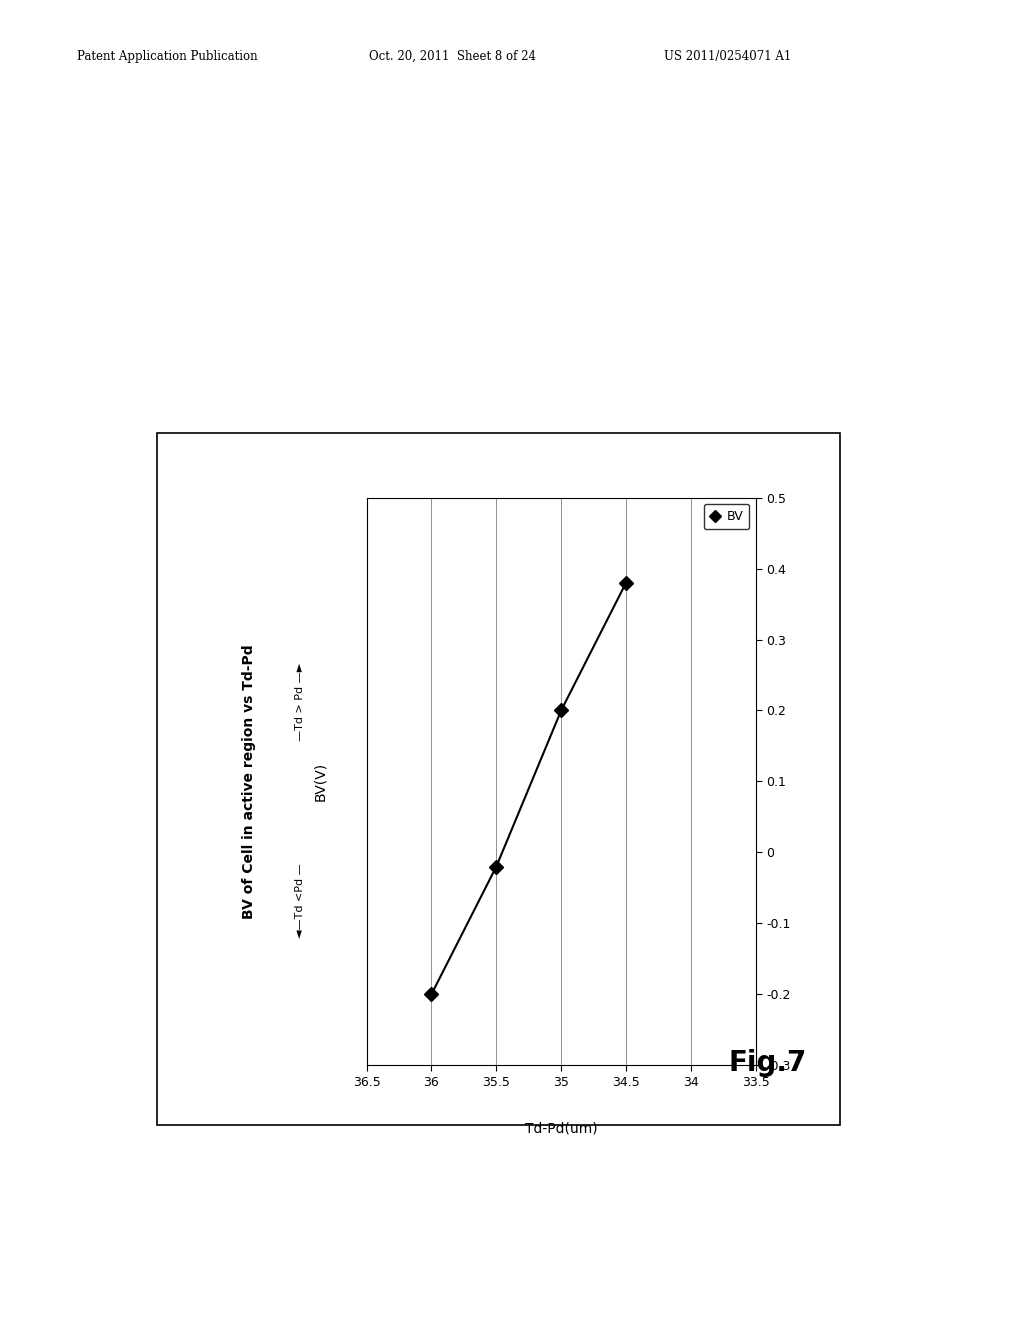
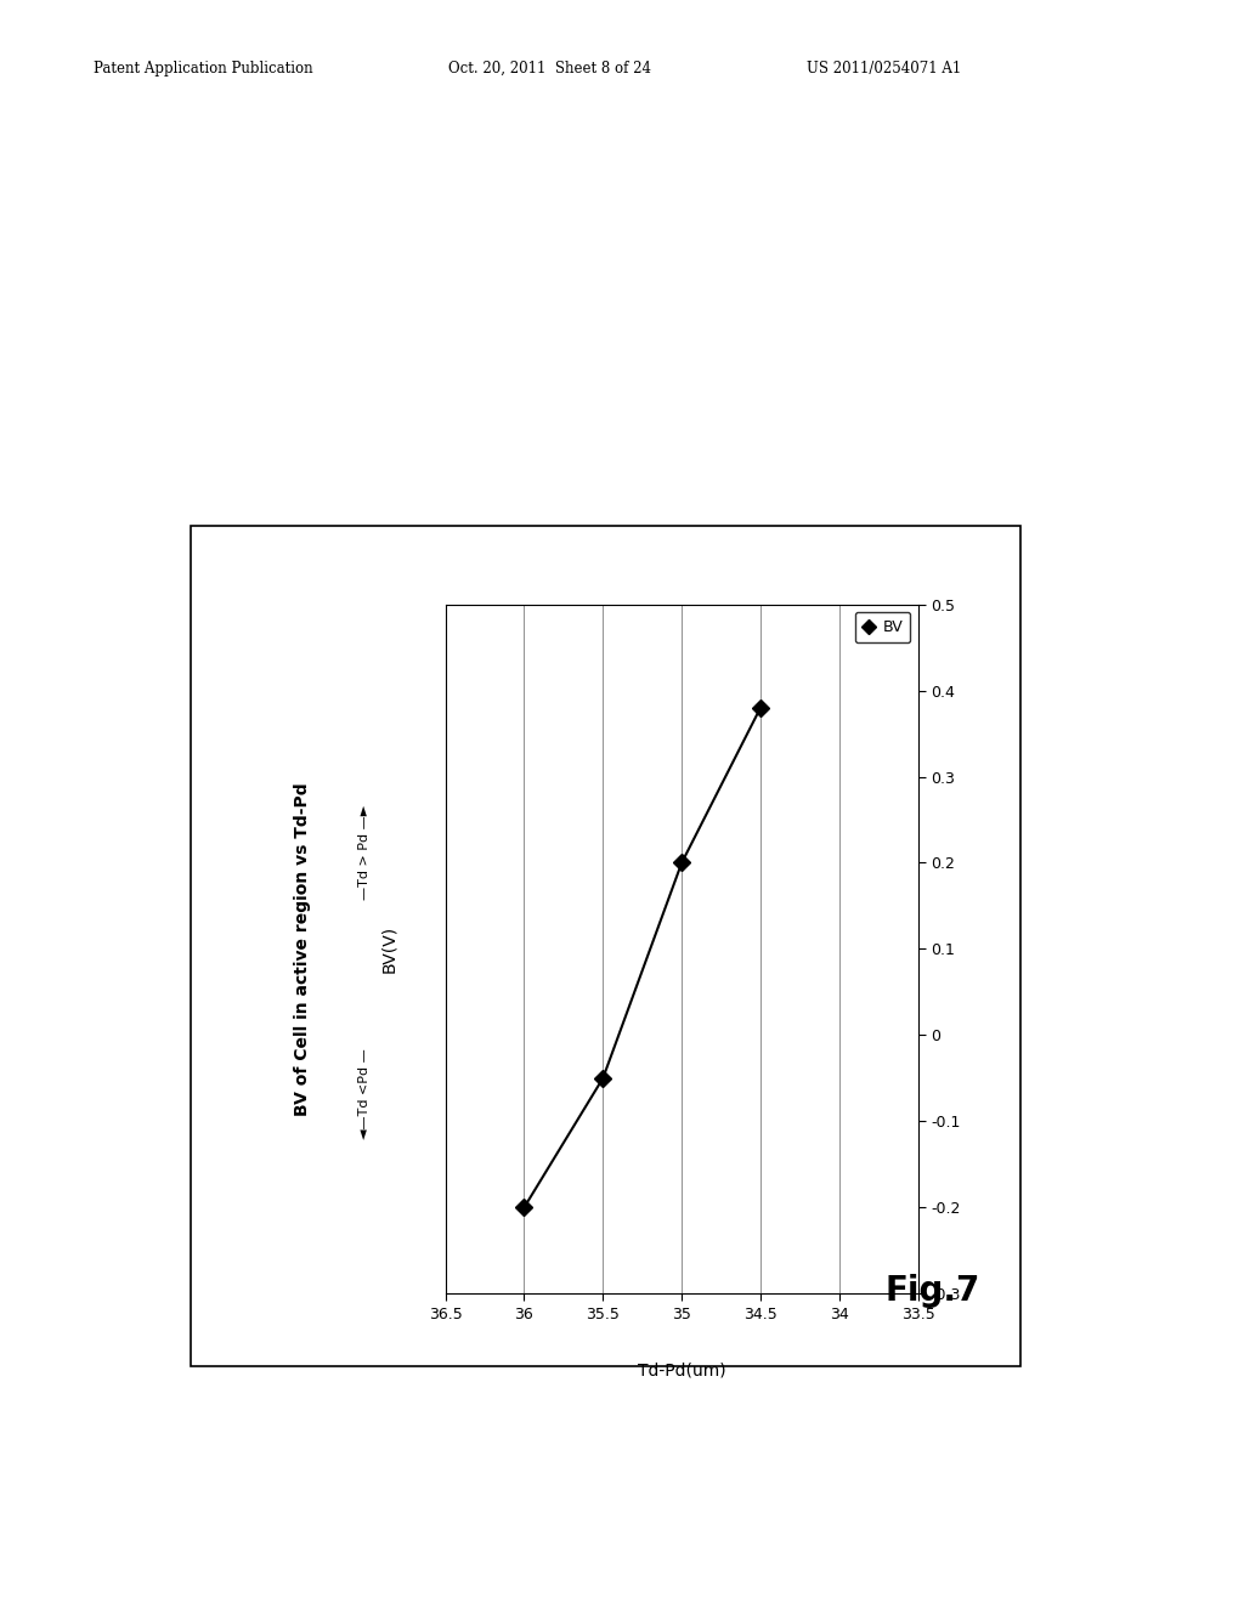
35.5: -0.02 -> -0.05
